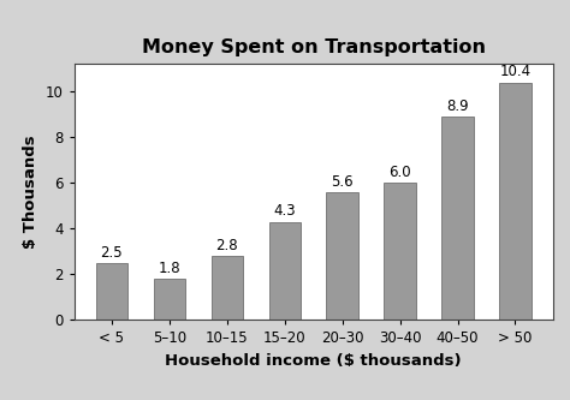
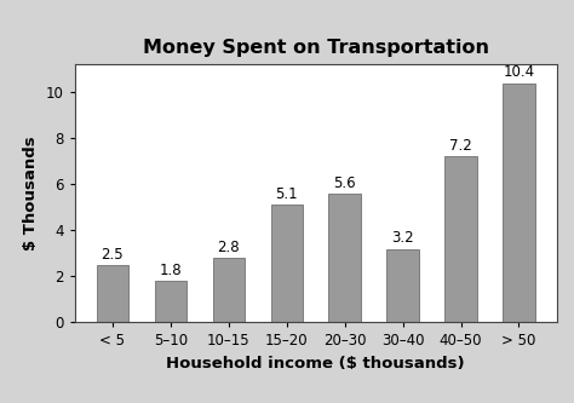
15–20: 4.3 -> 5.1
30–40: 6.0 -> 3.2
40–50: 8.9 -> 7.2
